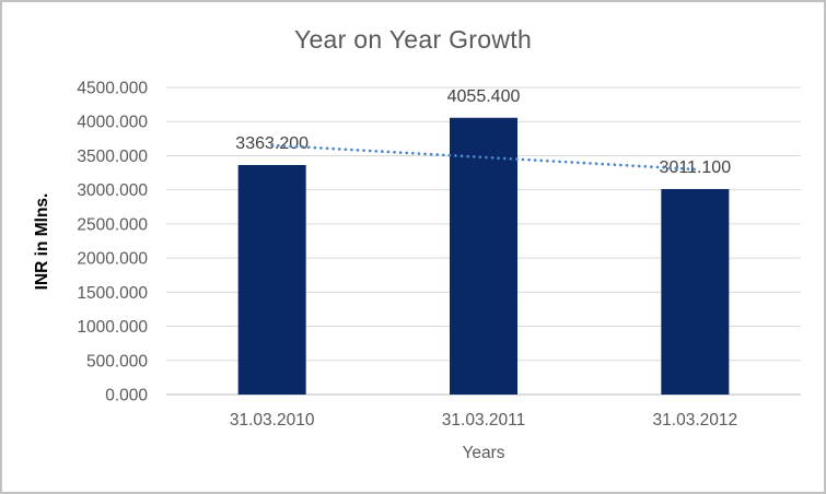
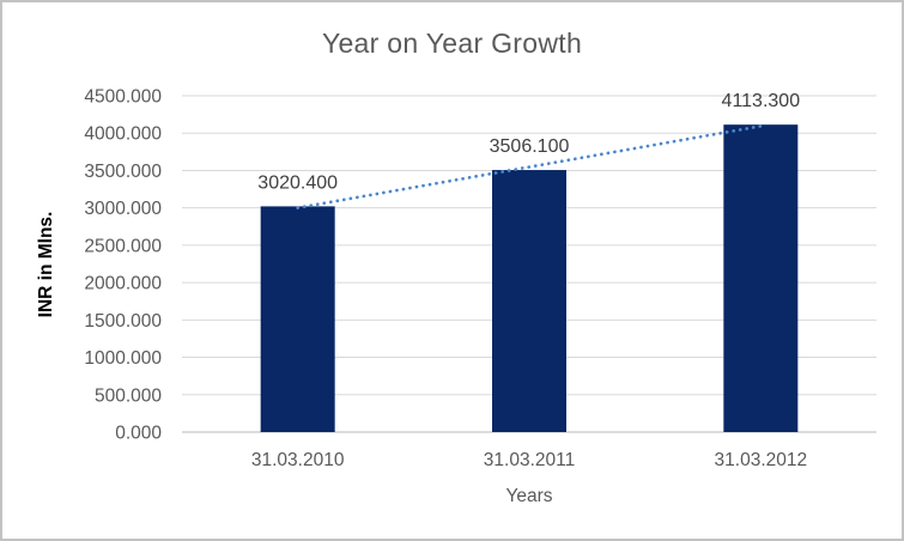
31.03.2010: 3363.200 -> 3020.400
31.03.2011: 4055.400 -> 3506.100
31.03.2012: 3011.100 -> 4113.300
